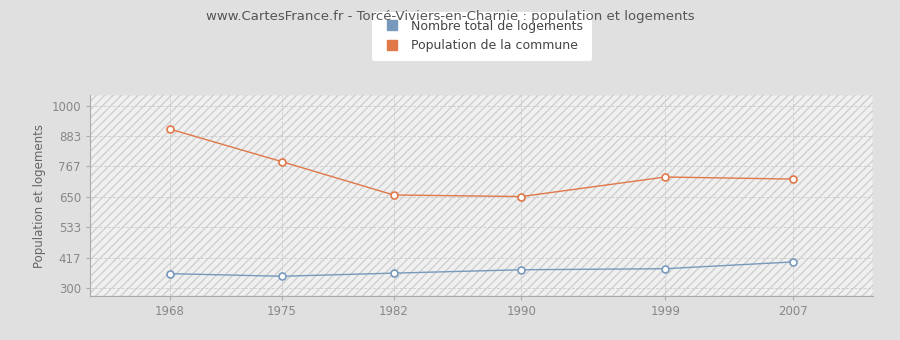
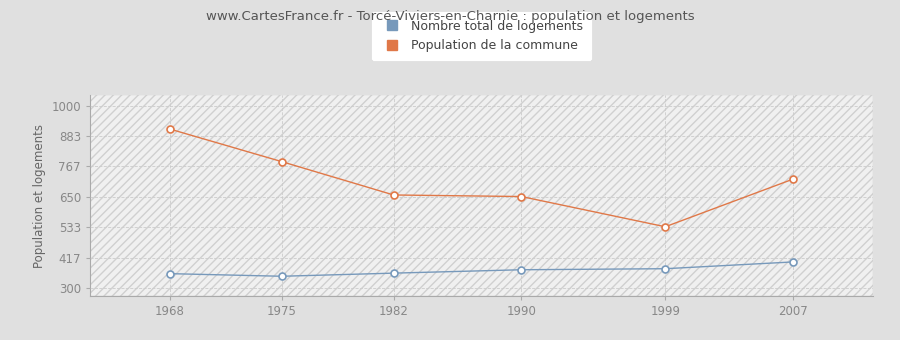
Population de la commune/1999: 726 -> 535
